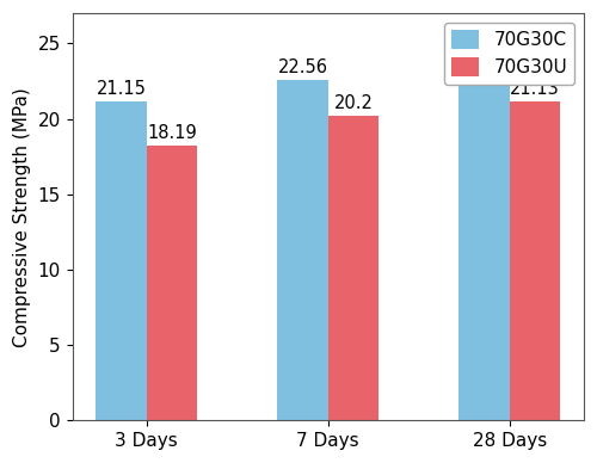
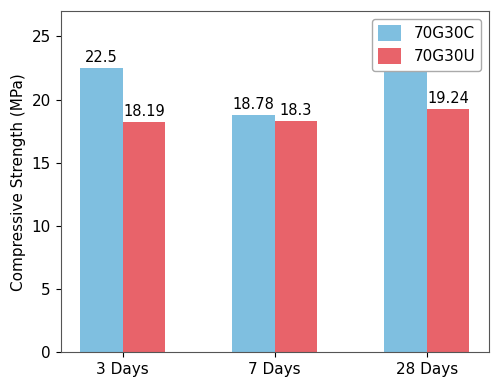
70G30C/3 Days: 21.15 -> 22.5
70G30C/7 Days: 22.56 -> 18.78
70G30U/7 Days: 20.2 -> 18.3
70G30U/28 Days: 21.13 -> 19.24
